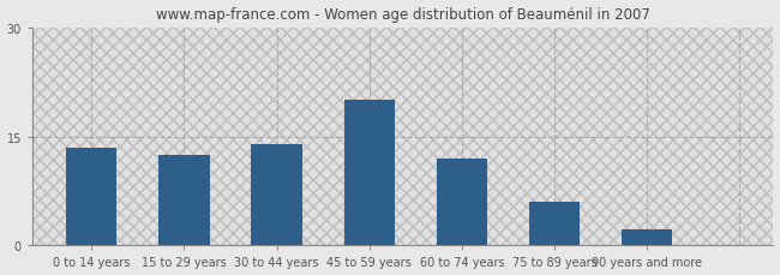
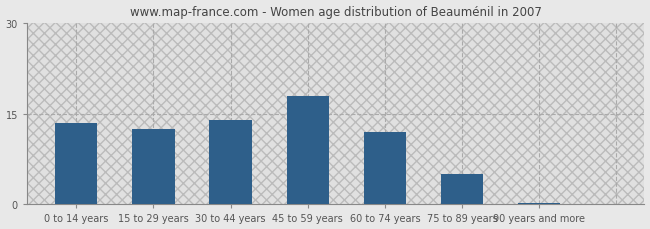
45 to 59 years: 20.0 -> 18.0
75 to 89 years: 6.0 -> 5.0
90 years and more: 2.2 -> 0.3
